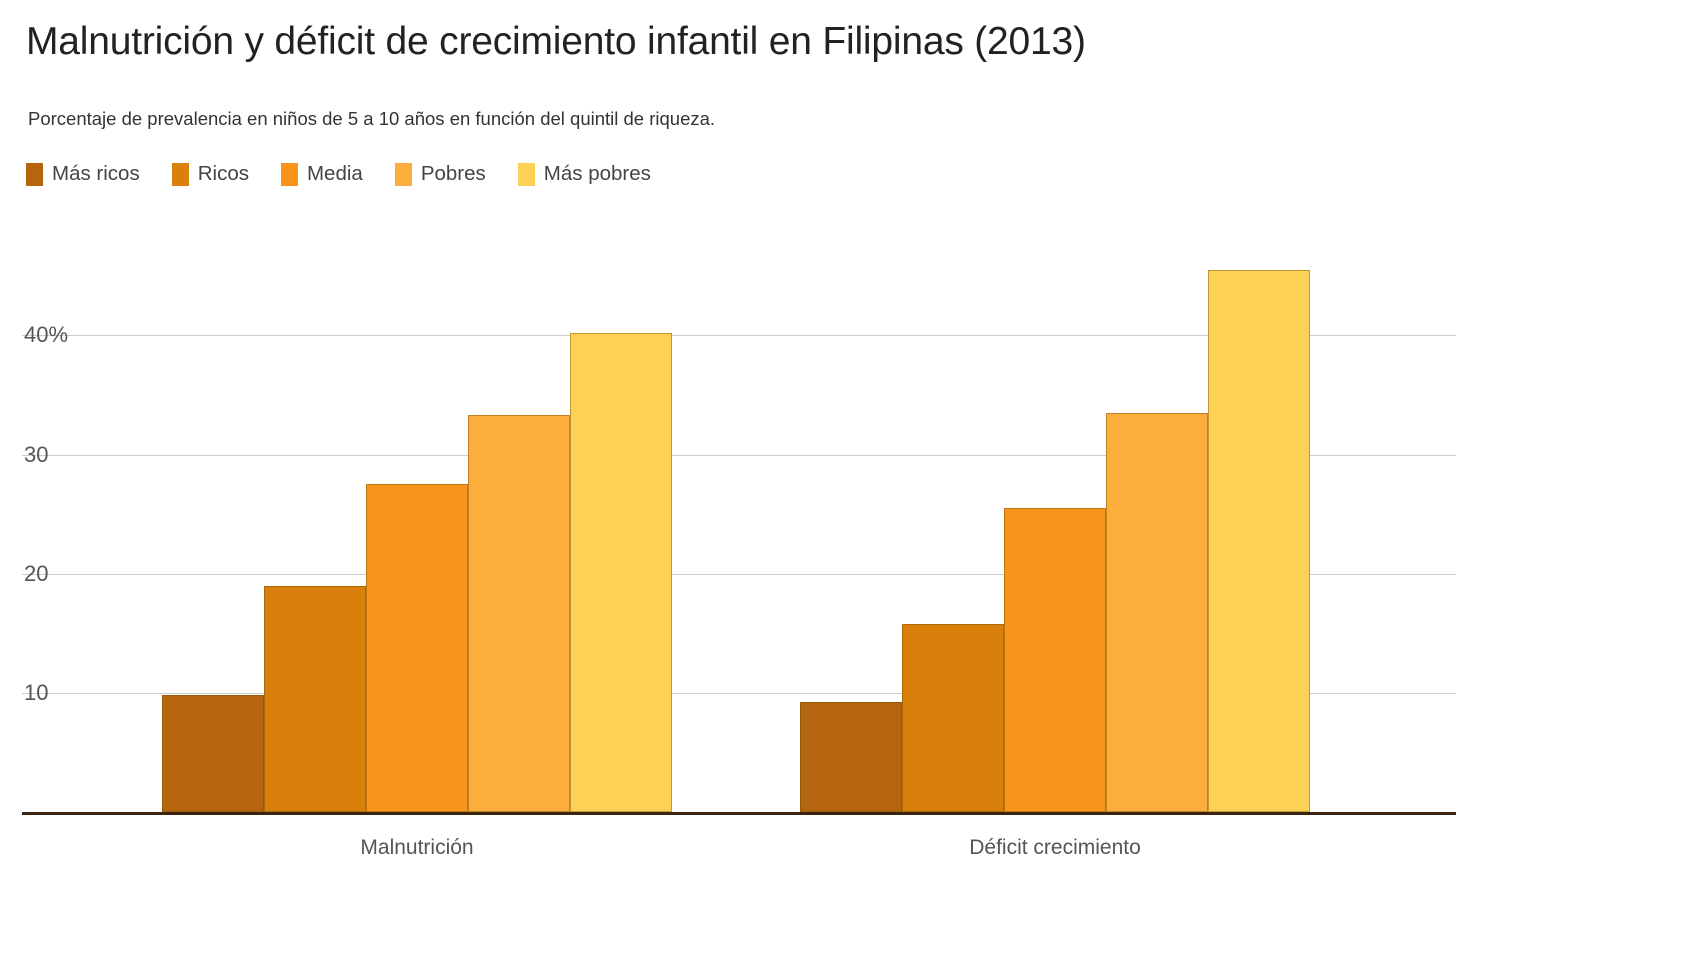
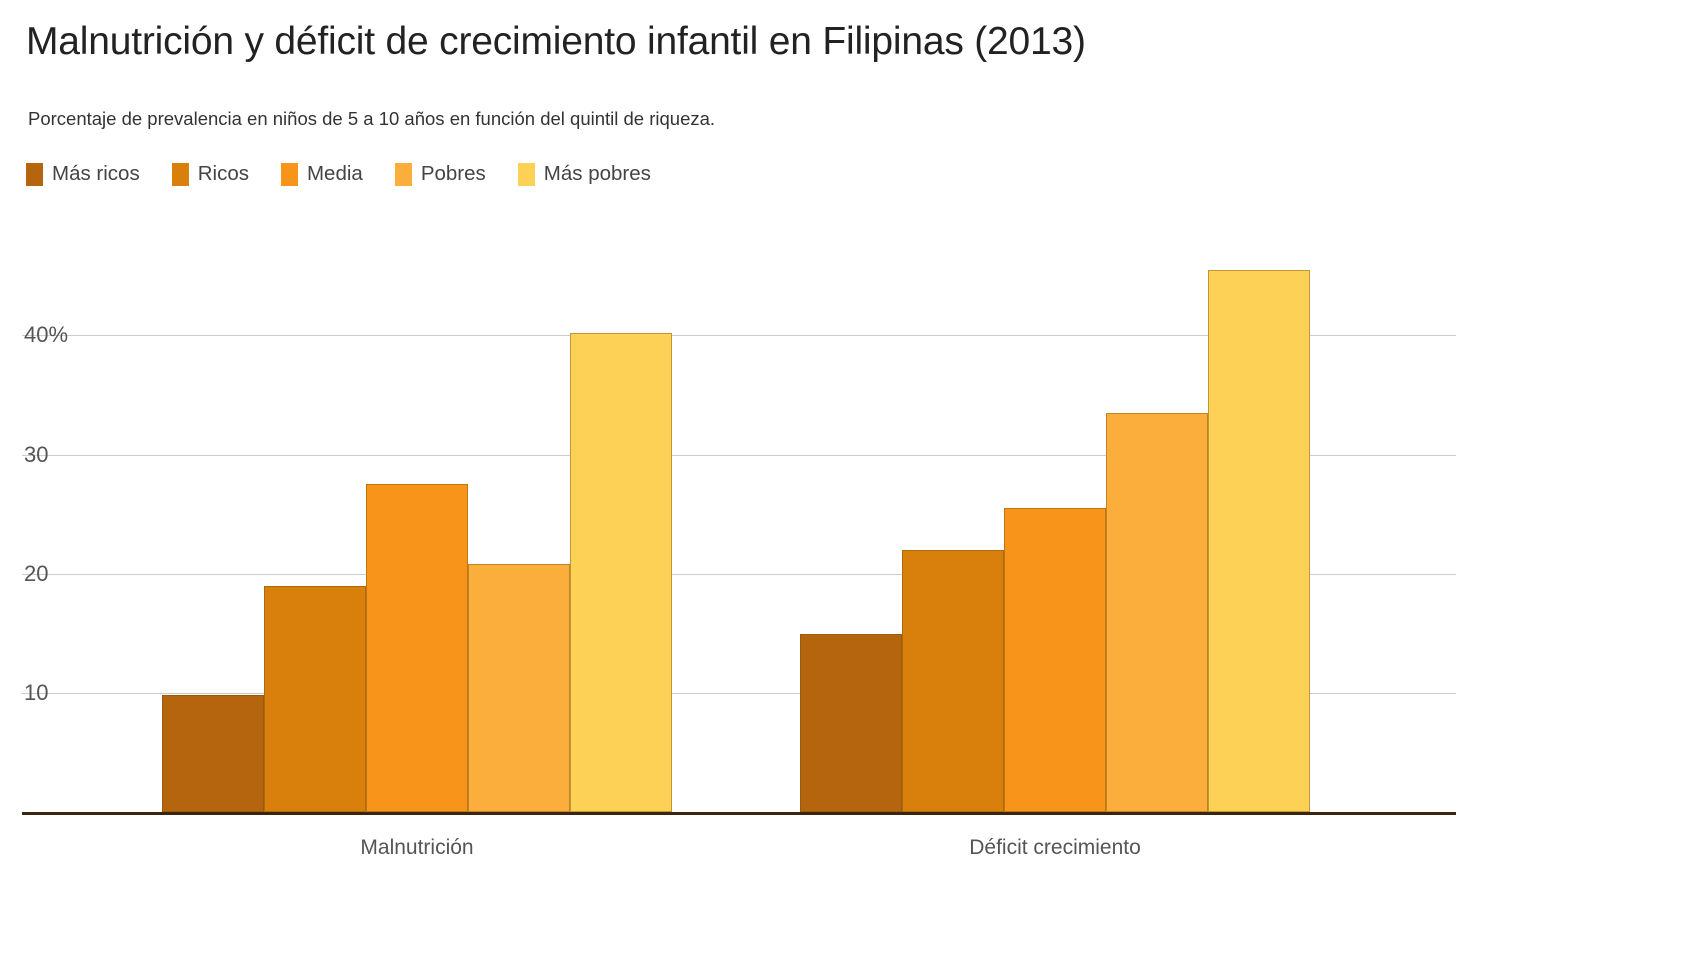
Pobres/Malnutrición: 33.3% -> 20.8%
Más ricos/Déficit crecimiento: 9.2% -> 14.9%
Ricos/Déficit crecimiento: 15.8% -> 22.0%
